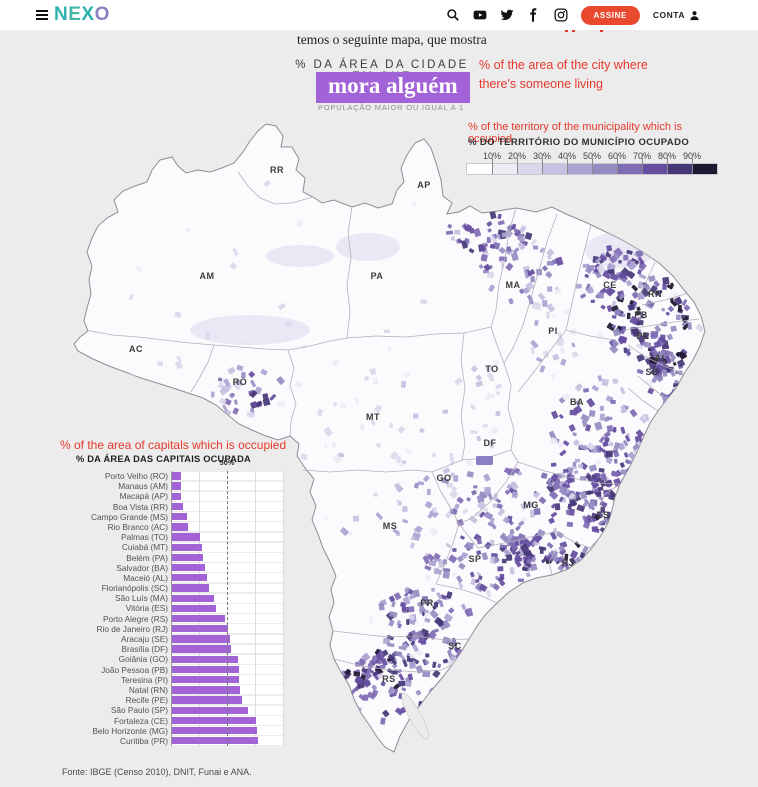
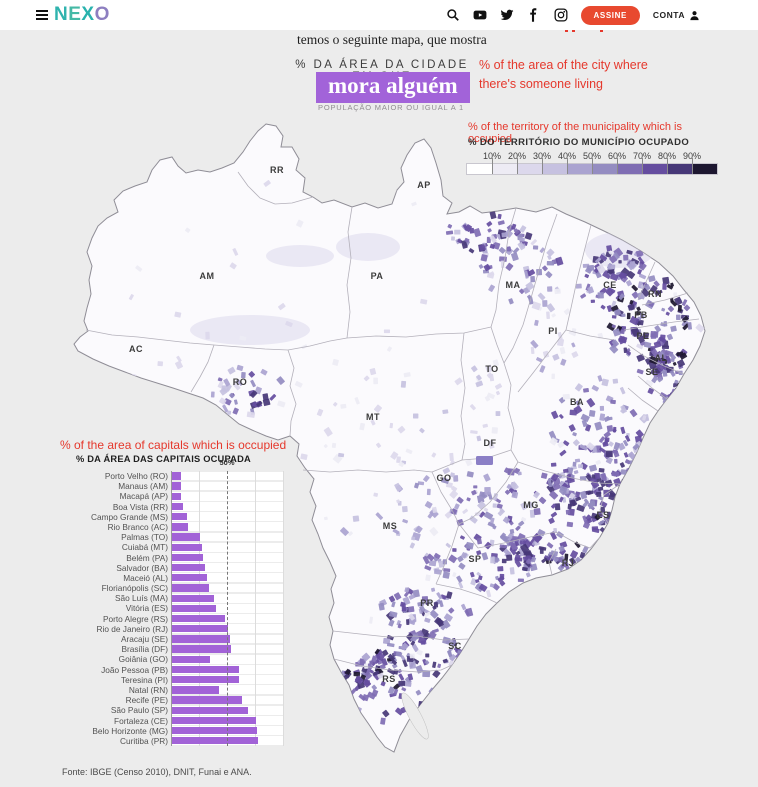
Goiânia (GO): 60% -> 35%
Natal (RN): 62% -> 43%
